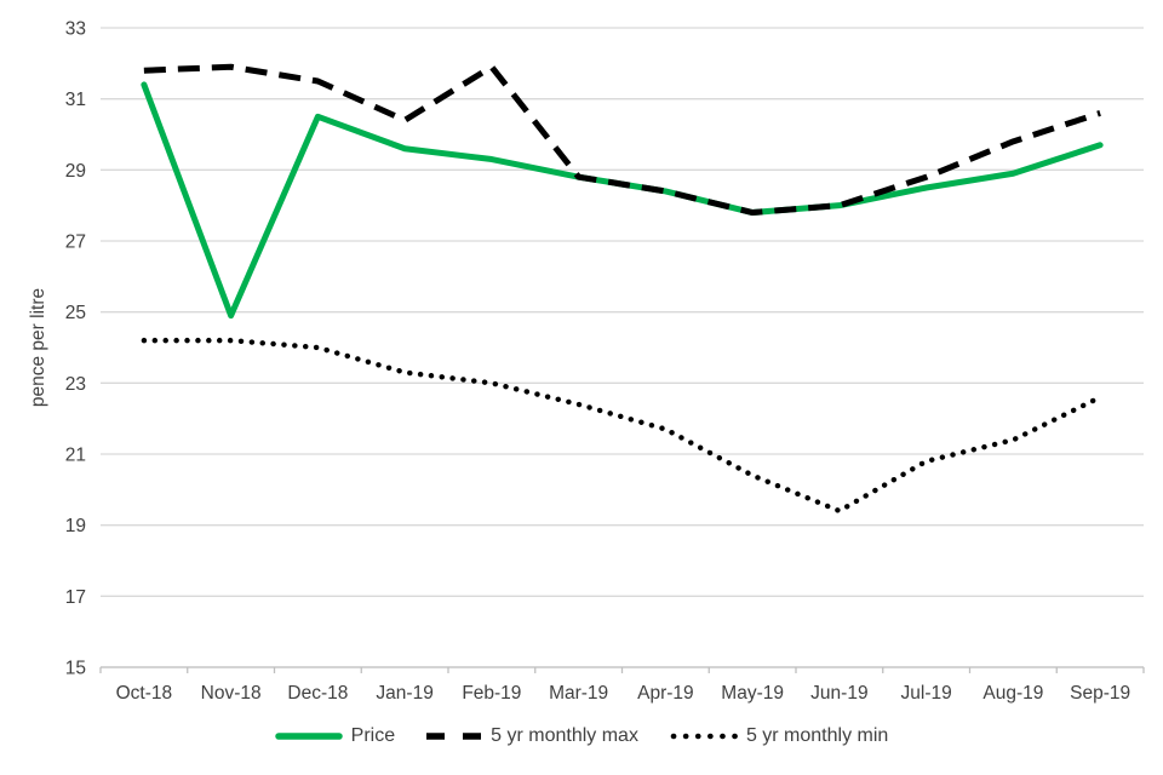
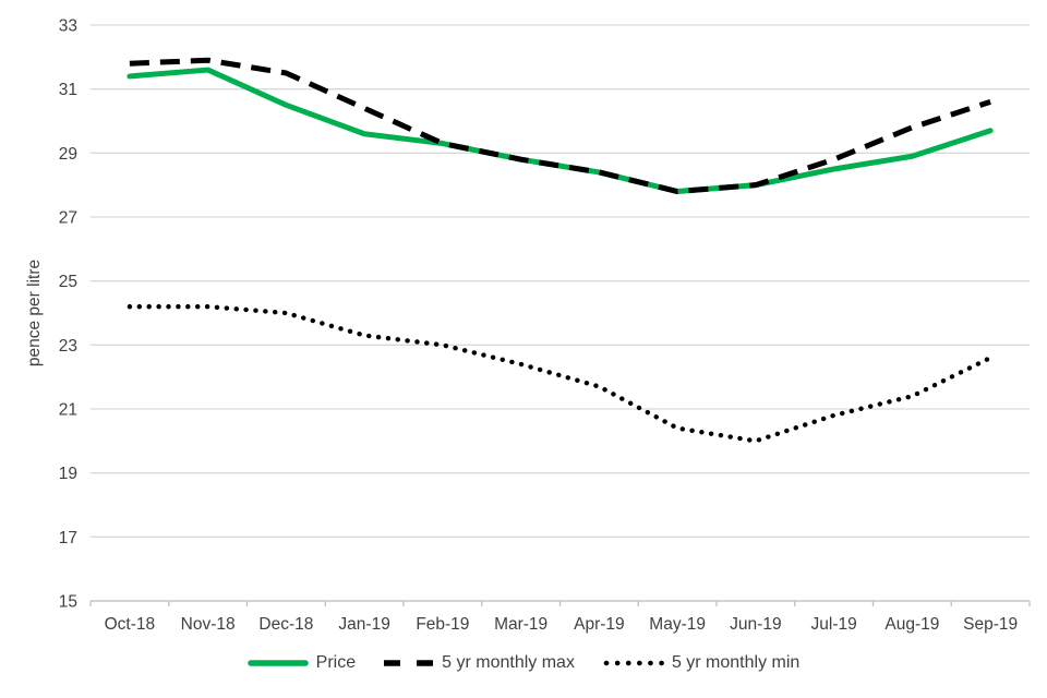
Price/Nov-18: 24.9 -> 31.6
5 yr monthly max/Feb-19: 31.9 -> 29.3
5 yr monthly min/Jun-19: 19.4 -> 20.0
